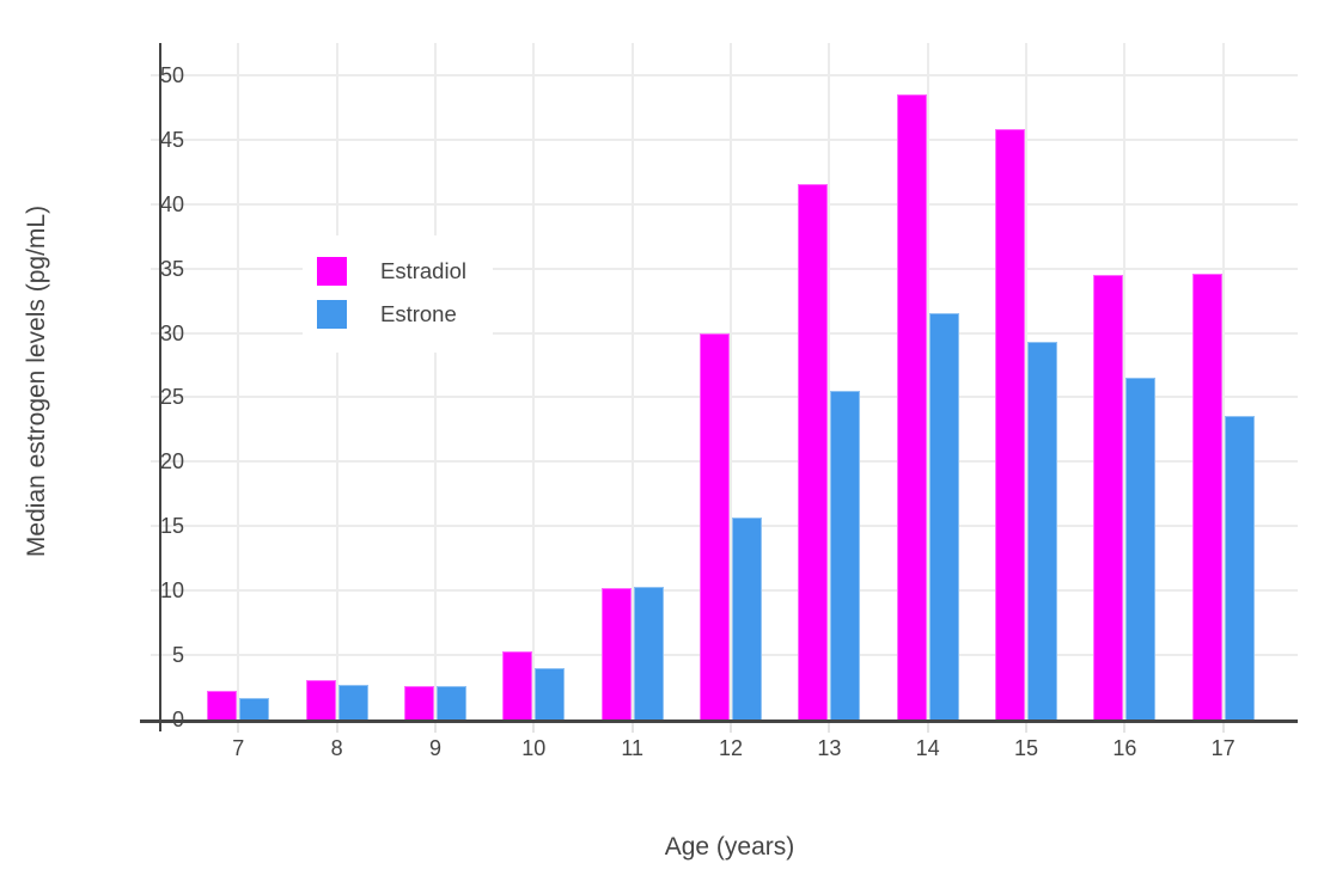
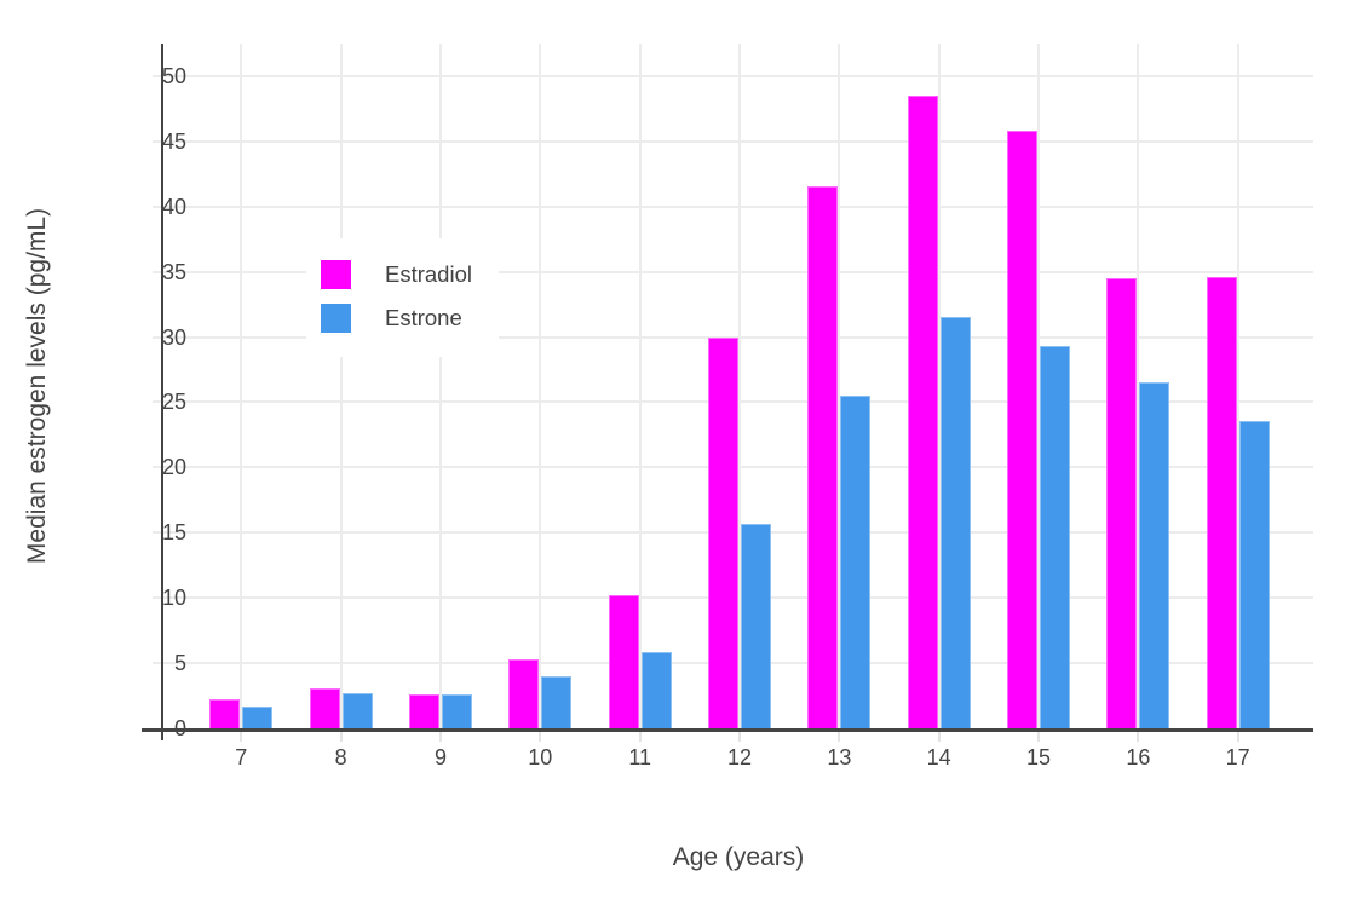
Estrone/11: 10.3 -> 5.8
